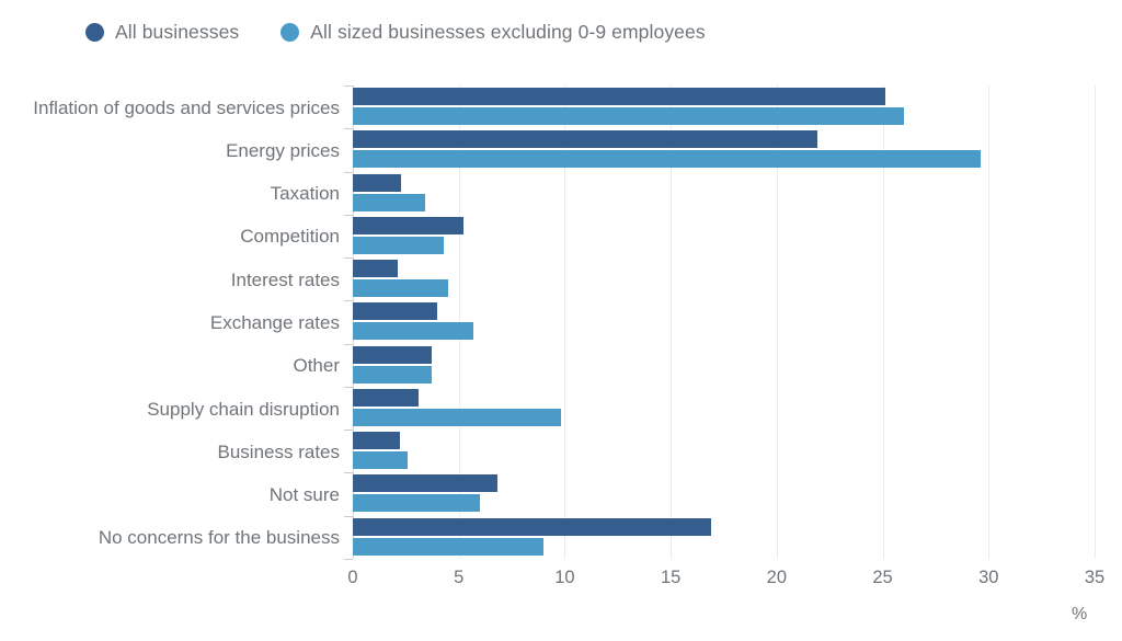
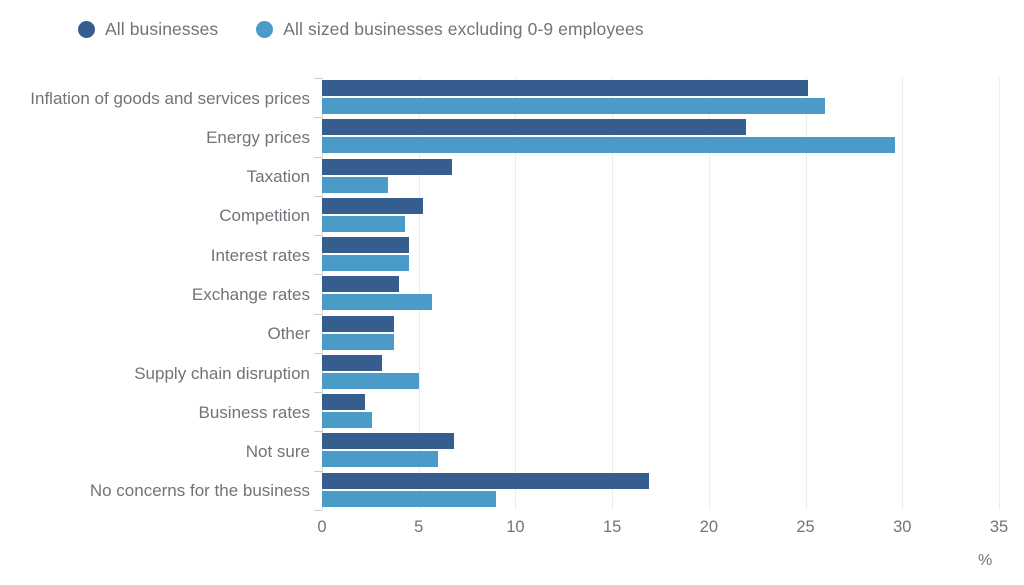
All businesses/Taxation: 2.3 -> 6.7
All businesses/Interest rates: 2.1 -> 4.5
All sized businesses excluding 0-9 employees/Supply chain disruption: 9.8 -> 5.0
